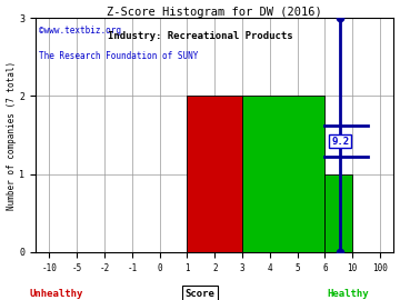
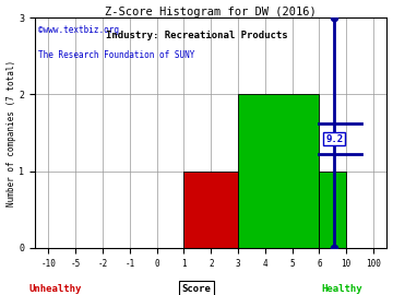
2: 2 -> 1
